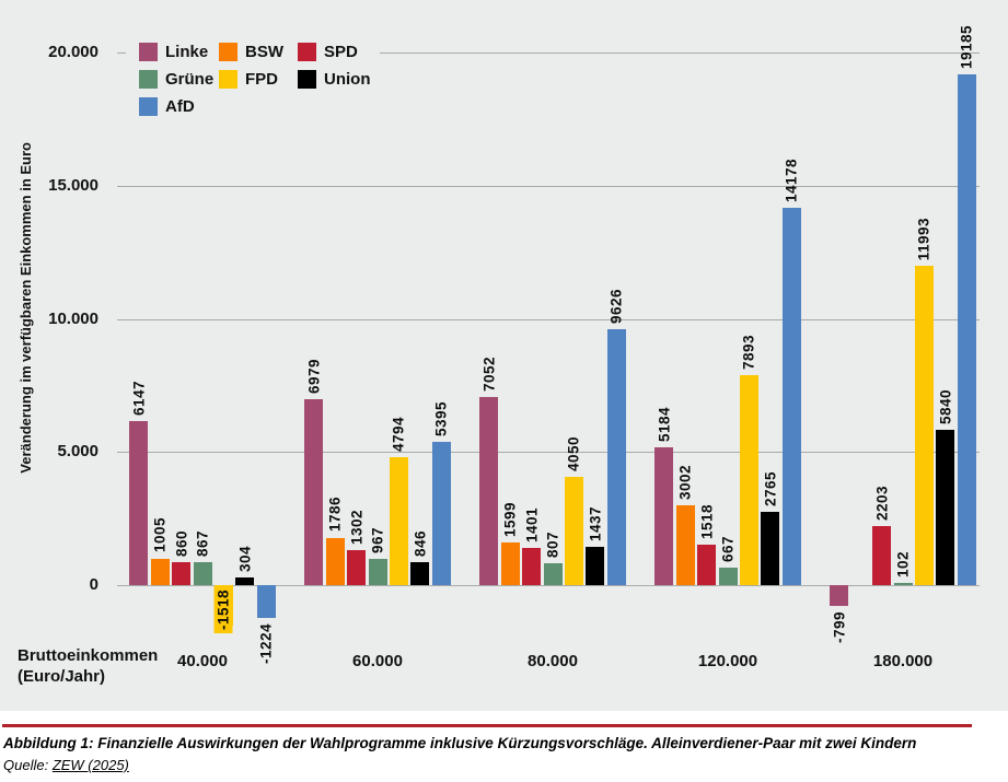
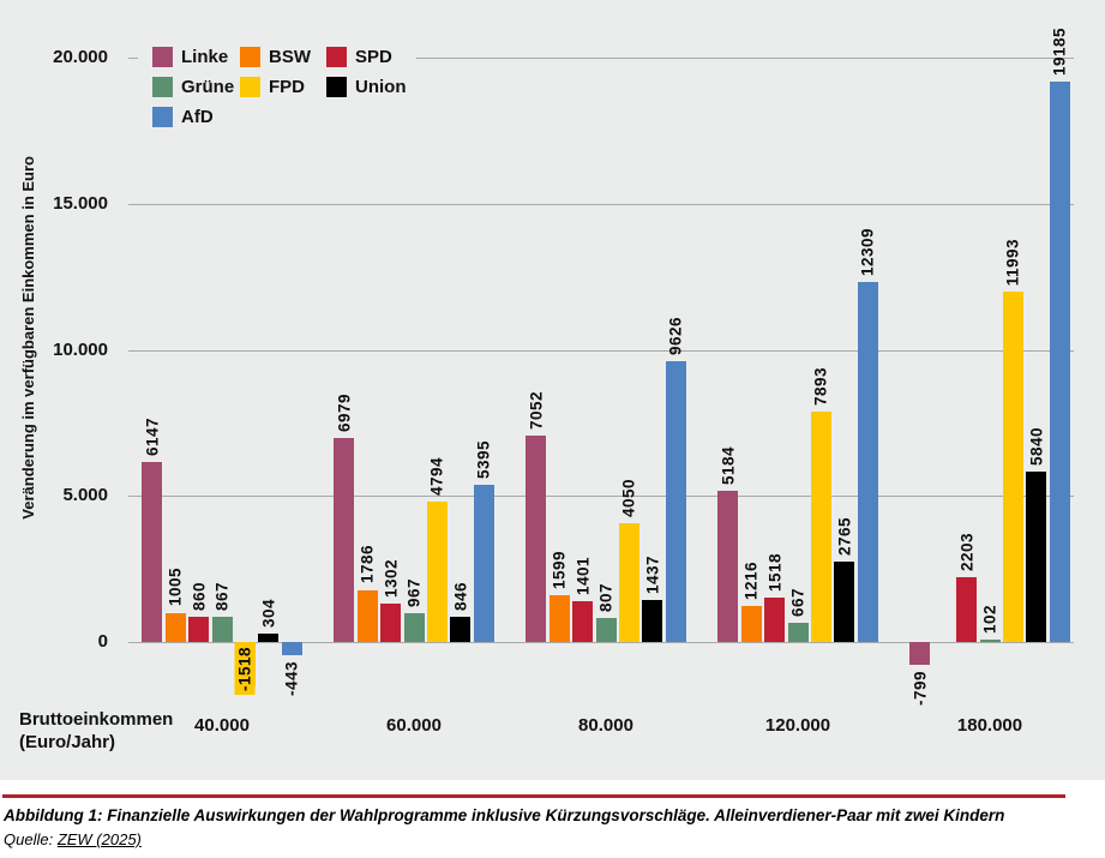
AfD/40.000: -1224 -> -443
BSW/120.000: 3002 -> 1216
AfD/120.000: 14178 -> 12309
